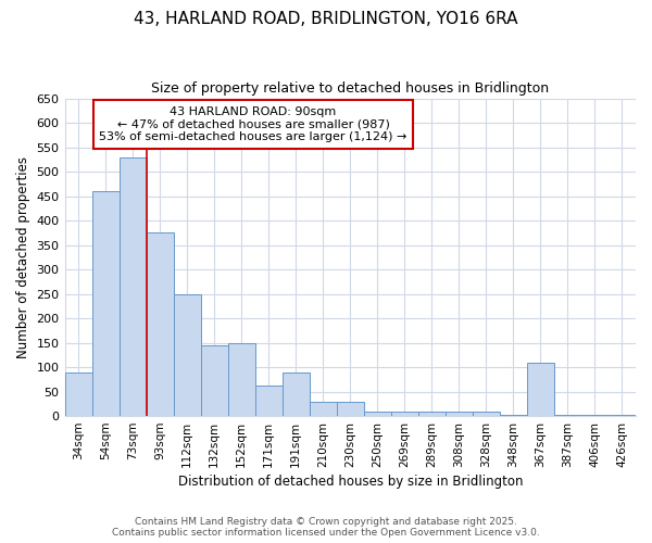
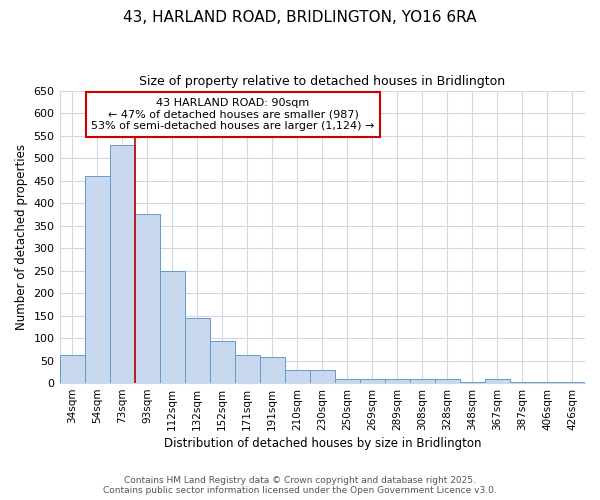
34sqm: 90 -> 63
152sqm: 150 -> 93
191sqm: 90 -> 58
367sqm: 110 -> 8
